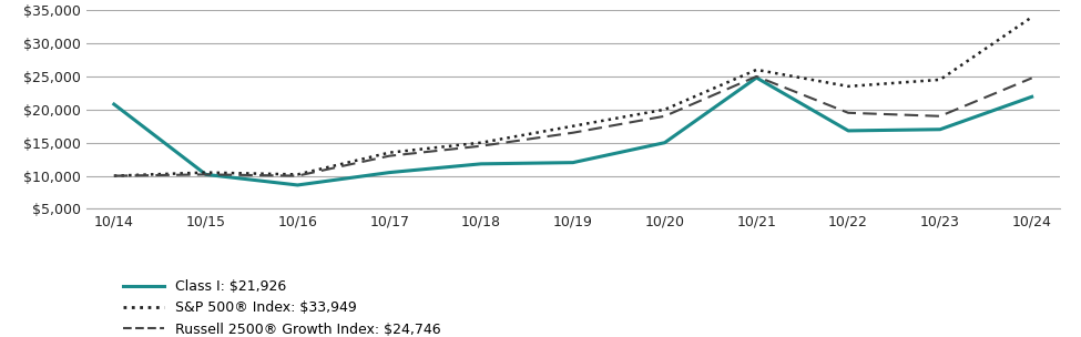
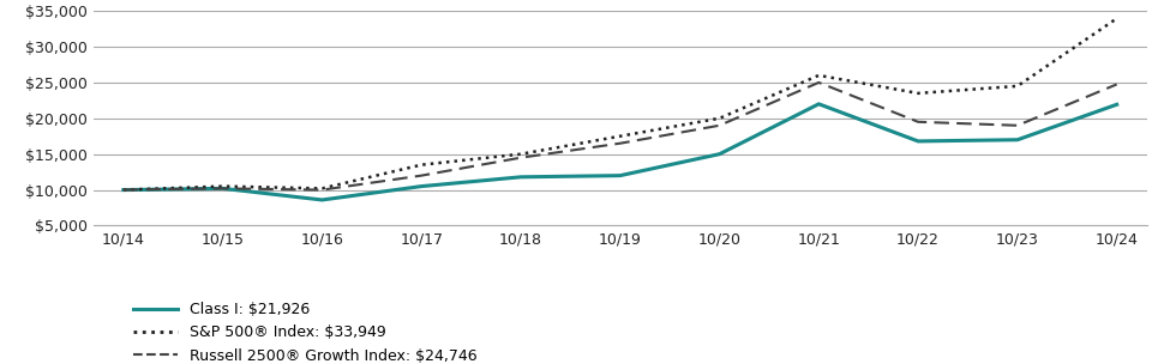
Class I: $21,926/10/14: $20,800 -> $10,000
Russell 2500® Growth Index: $24,746/10/17: $13,000 -> $12,000
Class I: $21,926/10/21: $24,800 -> $22,000
